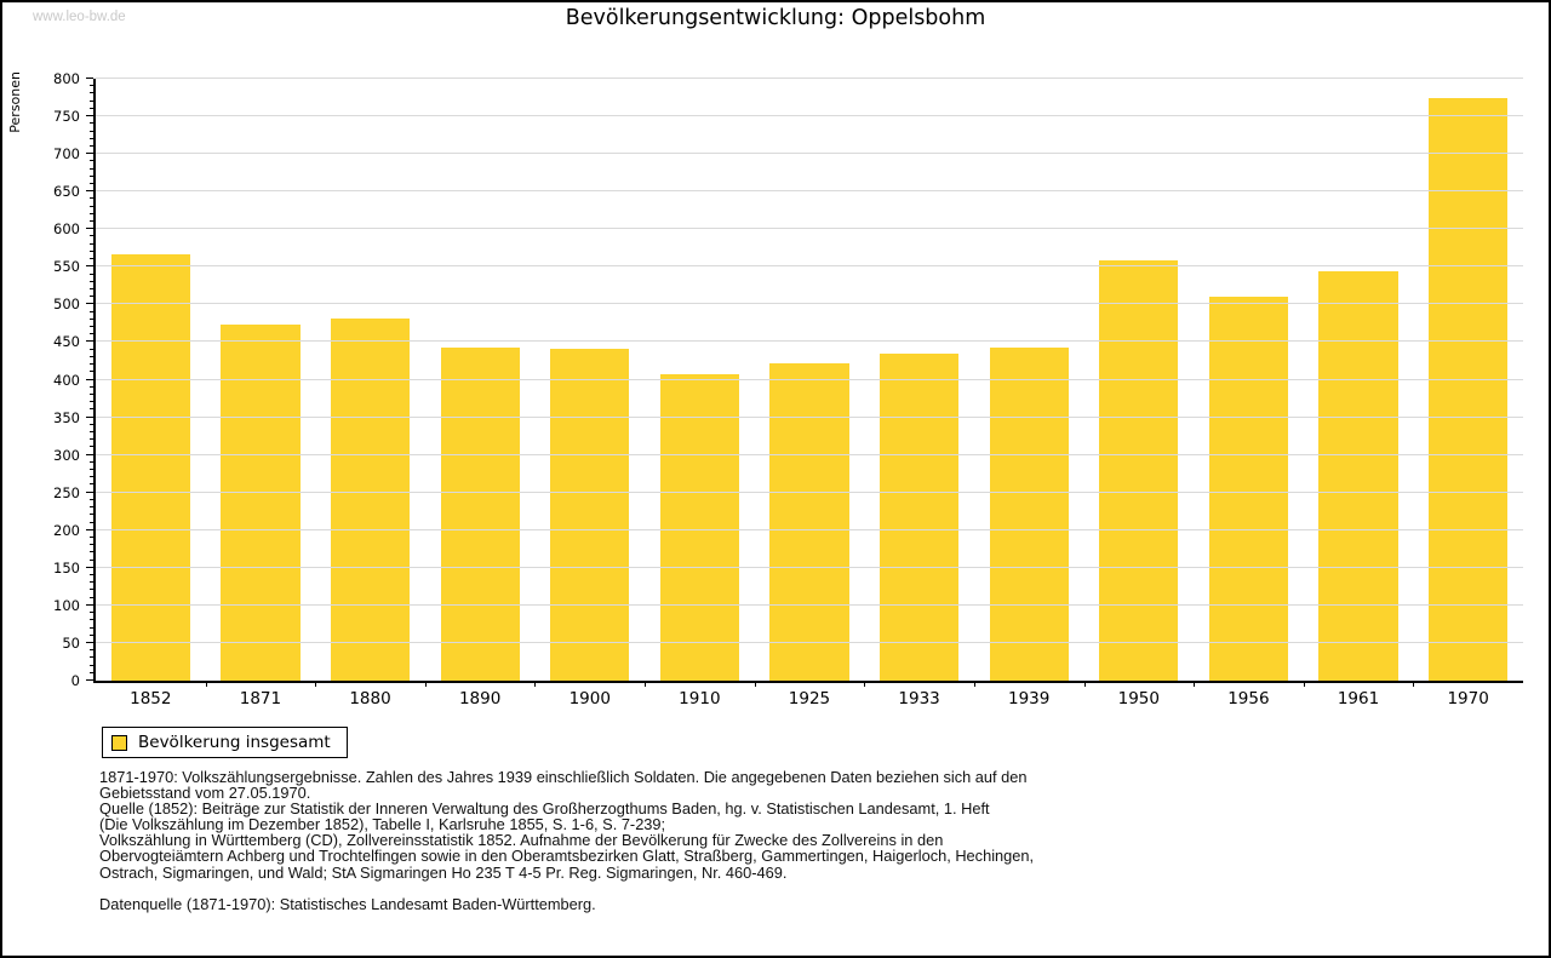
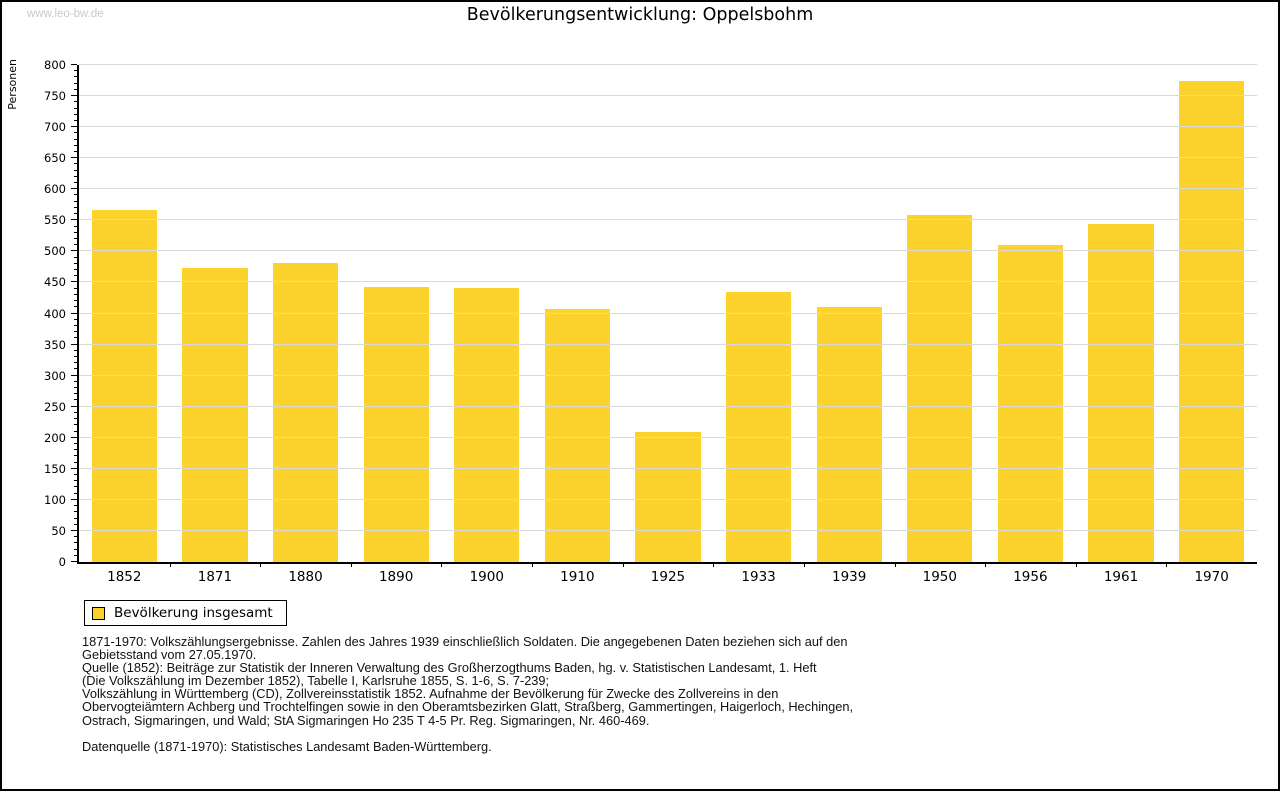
1925: 420 -> 210
1939: 440 -> 410
